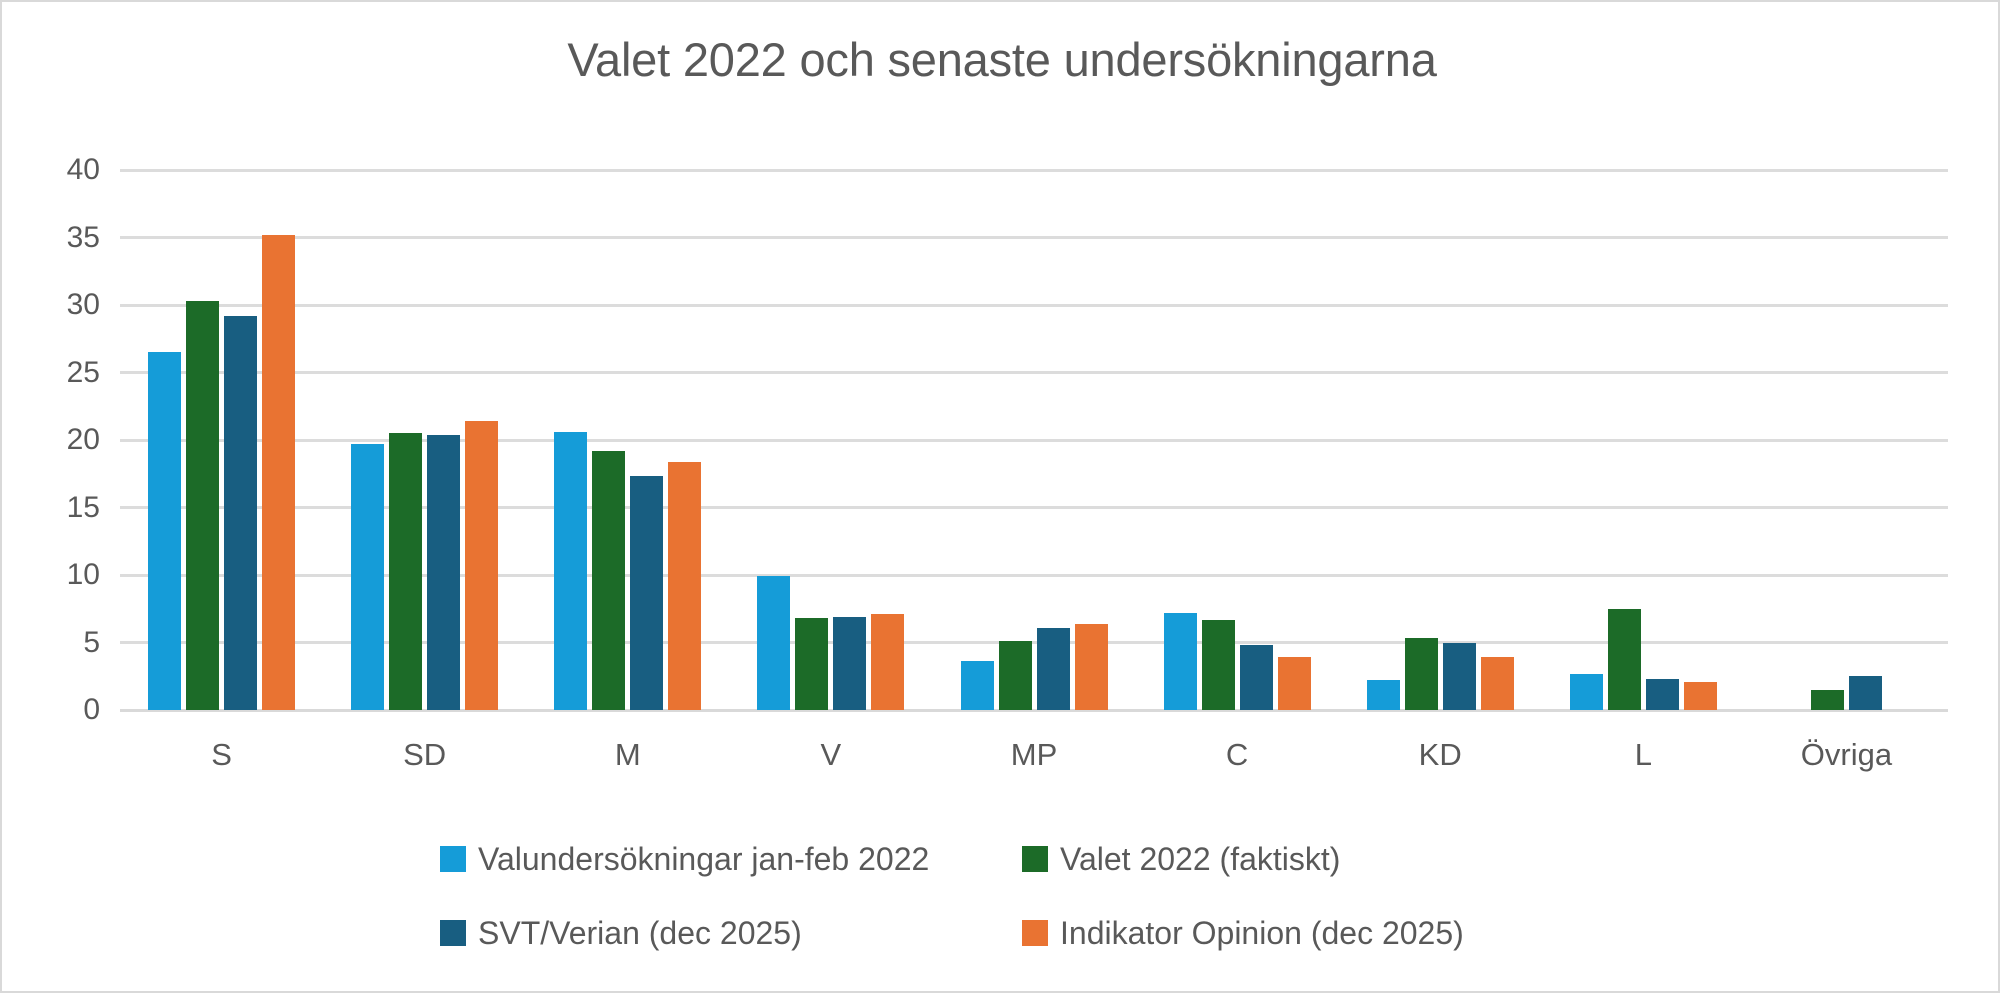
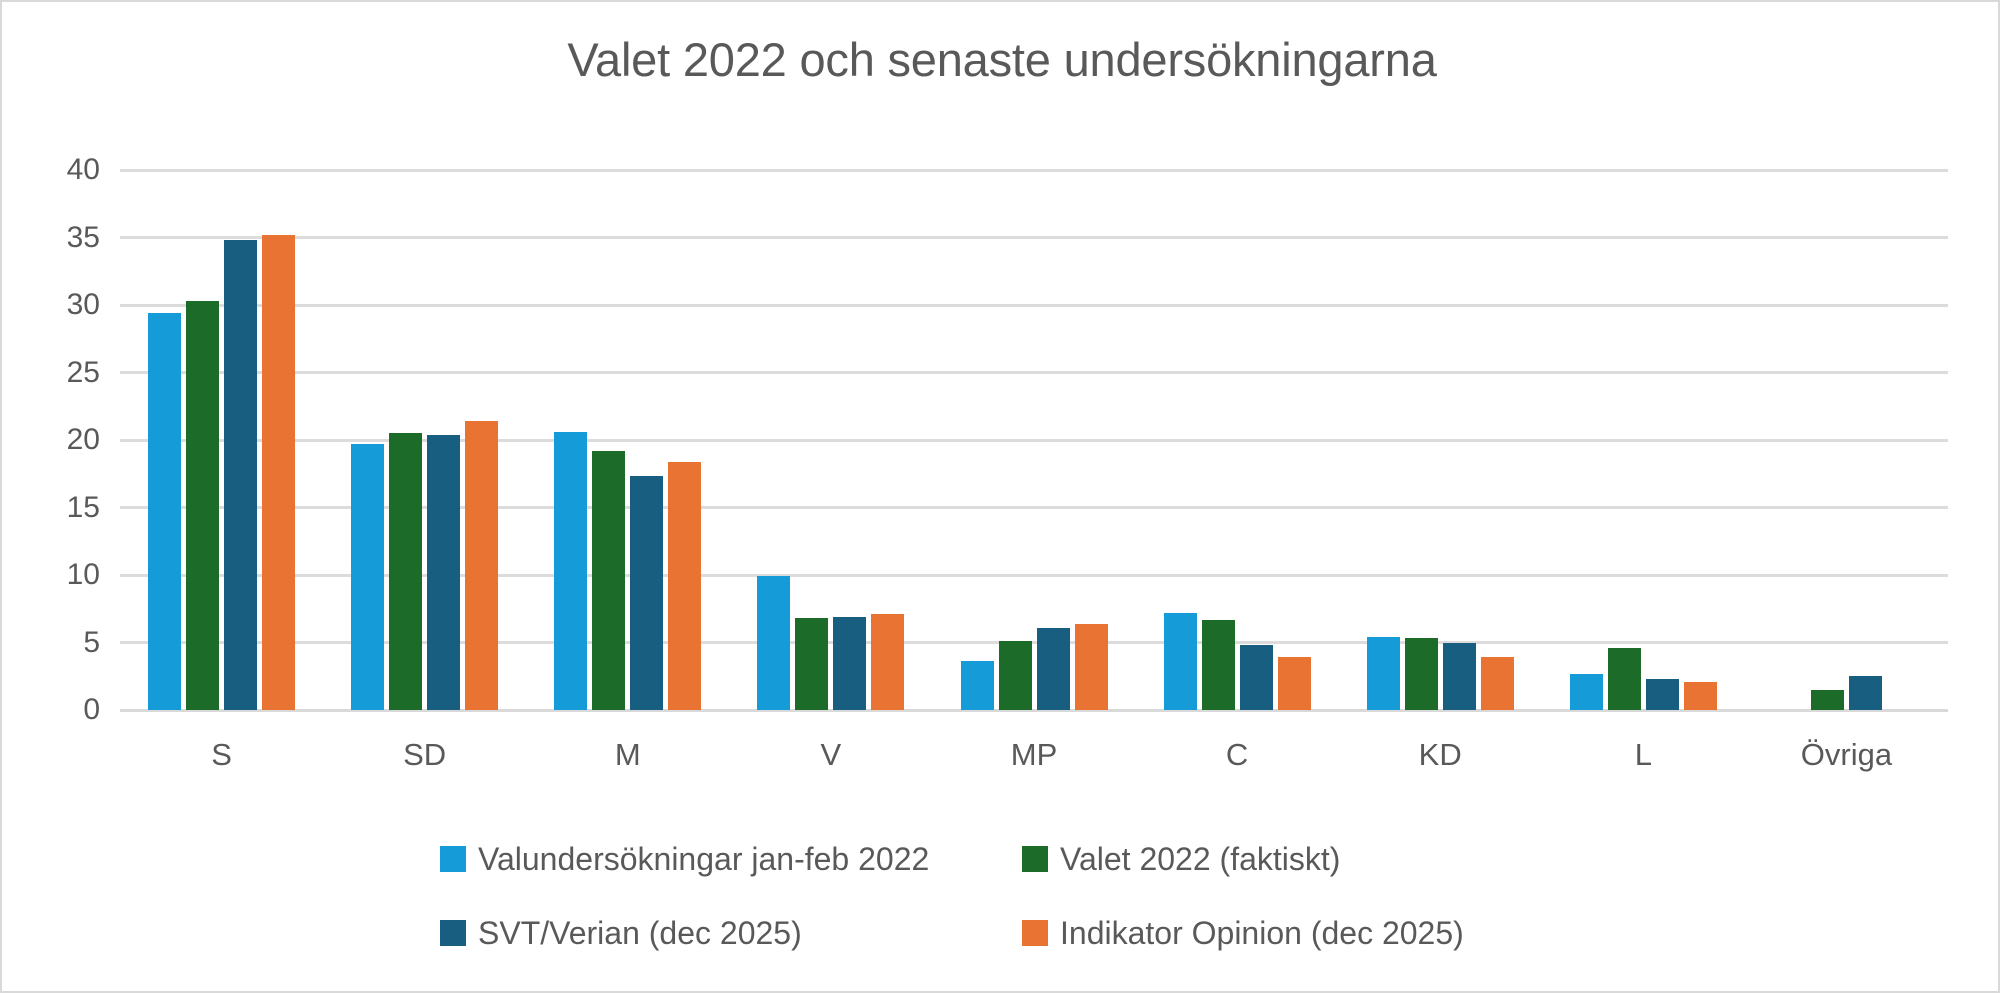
Valundersökningar jan-feb 2022/S: 26.5 -> 29.4
SVT/Verian (dec 2025)/S: 29.2 -> 34.8
Valundersökningar jan-feb 2022/KD: 2.2 -> 5.4
Valet 2022 (faktiskt)/L: 7.5 -> 4.6
